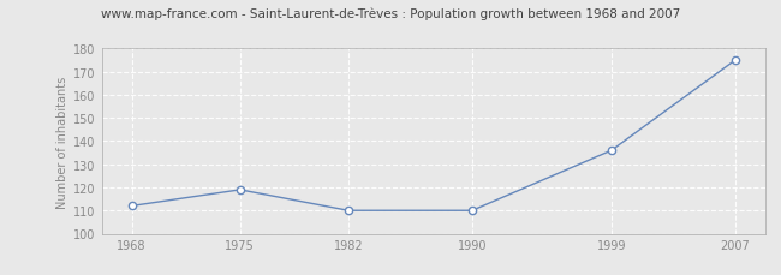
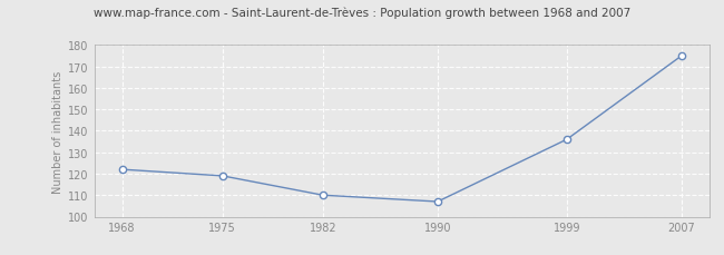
1968: 112 -> 122
1990: 110 -> 107
